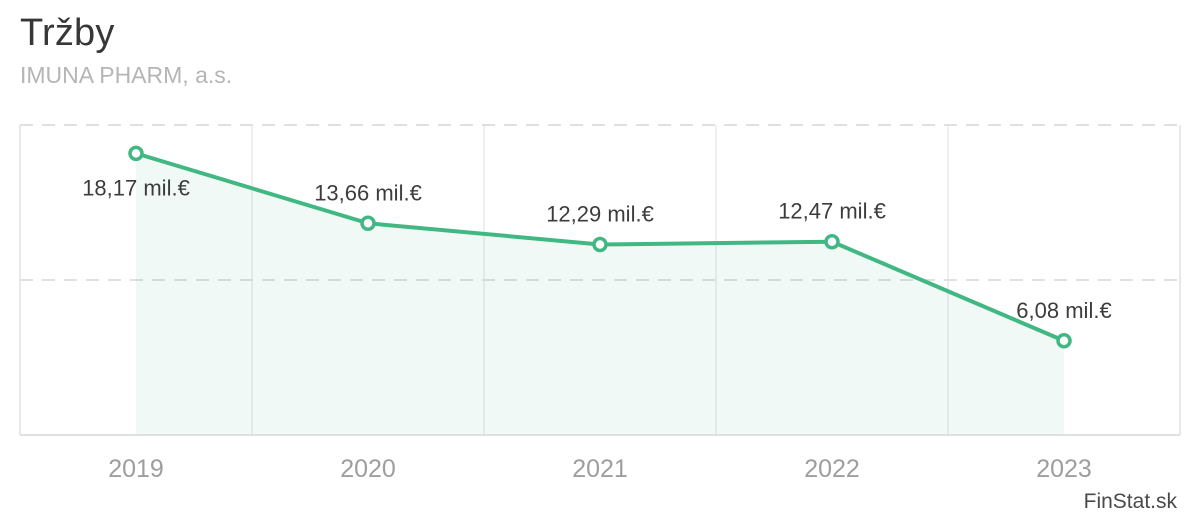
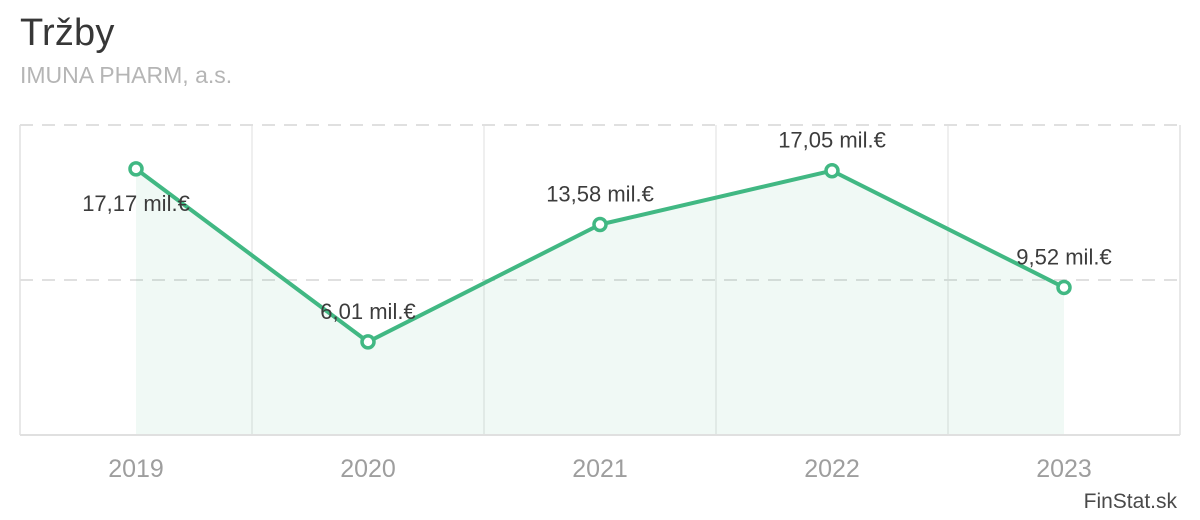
2019: 18,17 -> 17,17
2020: 13,66 -> 6,01
2021: 12,29 -> 13,58
2022: 12,47 -> 17,05
2023: 6,08 -> 9,52
